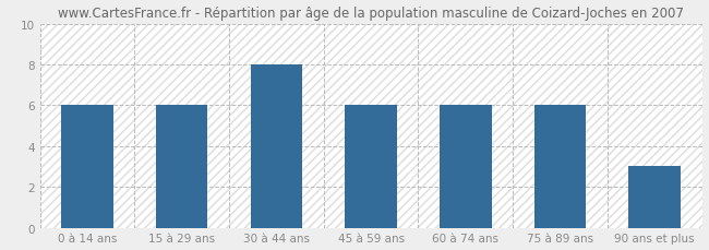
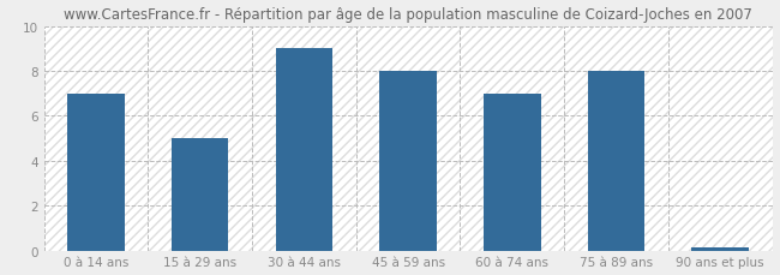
0 à 14 ans: 6.0 -> 7.0
15 à 29 ans: 6.0 -> 5.0
30 à 44 ans: 8.0 -> 9.0
45 à 59 ans: 6.0 -> 8.0
60 à 74 ans: 6.0 -> 7.0
75 à 89 ans: 6.0 -> 8.0
90 ans et plus: 3.0 -> 0.1
